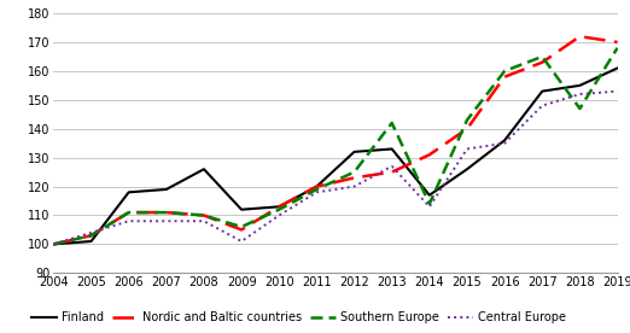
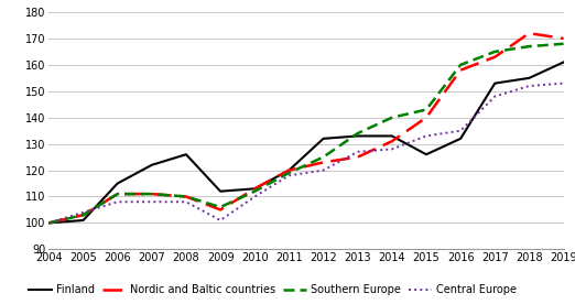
Finland/2006: 118 -> 115
Finland/2007: 119 -> 122
Southern Europe/2013: 142 -> 134
Finland/2014: 117 -> 133
Southern Europe/2014: 114 -> 140
Central Europe/2014: 113 -> 128
Finland/2016: 136 -> 132
Southern Europe/2018: 147 -> 167
